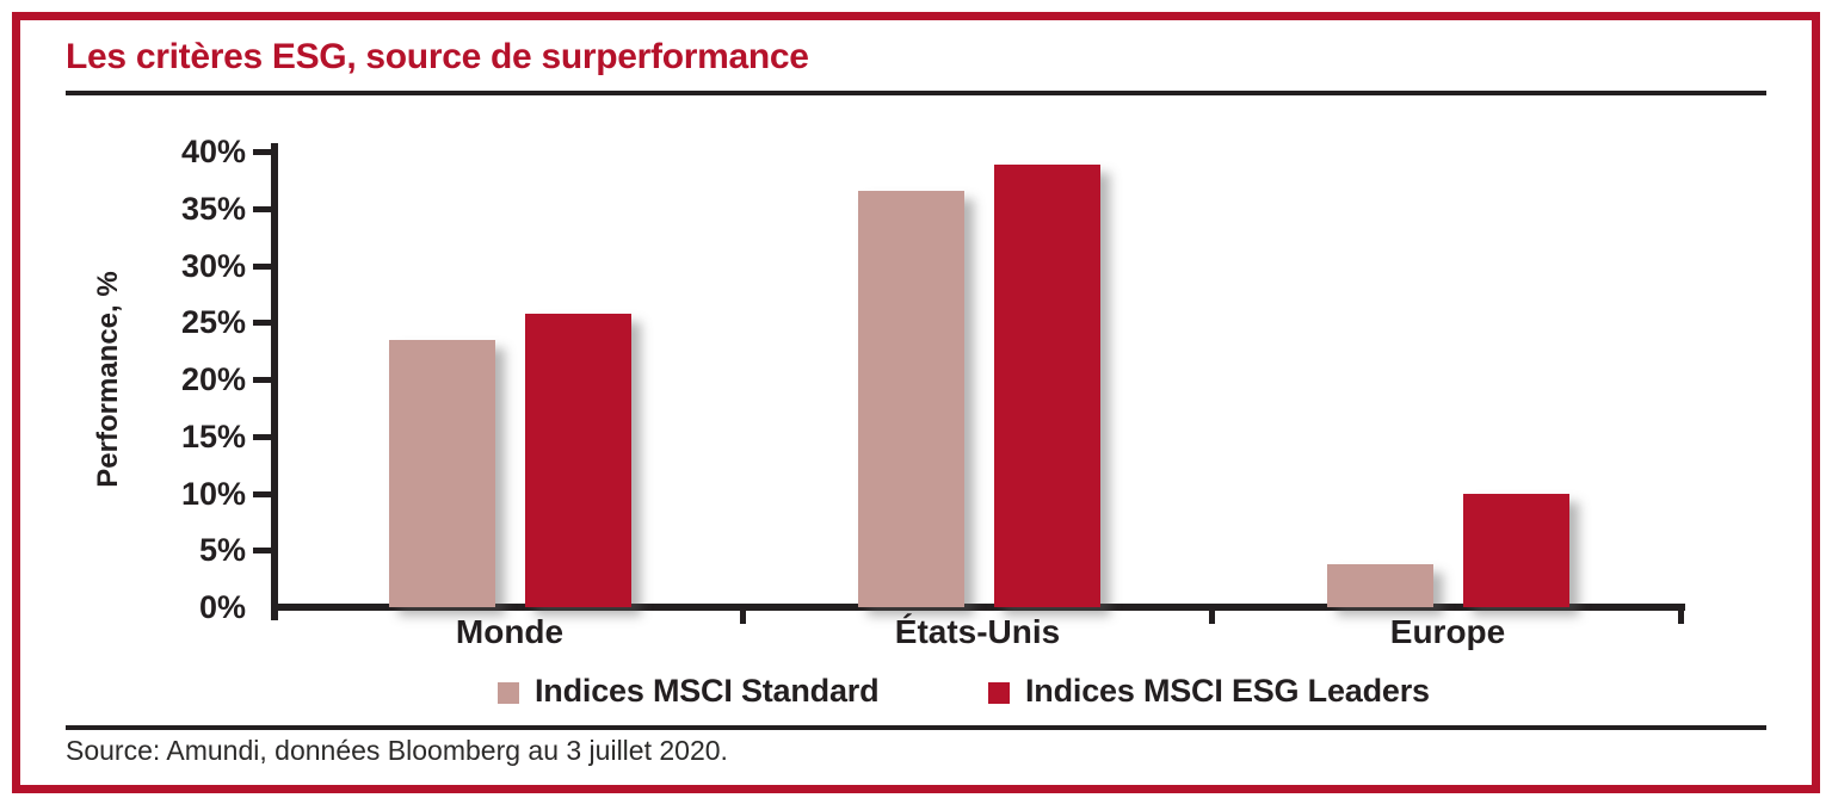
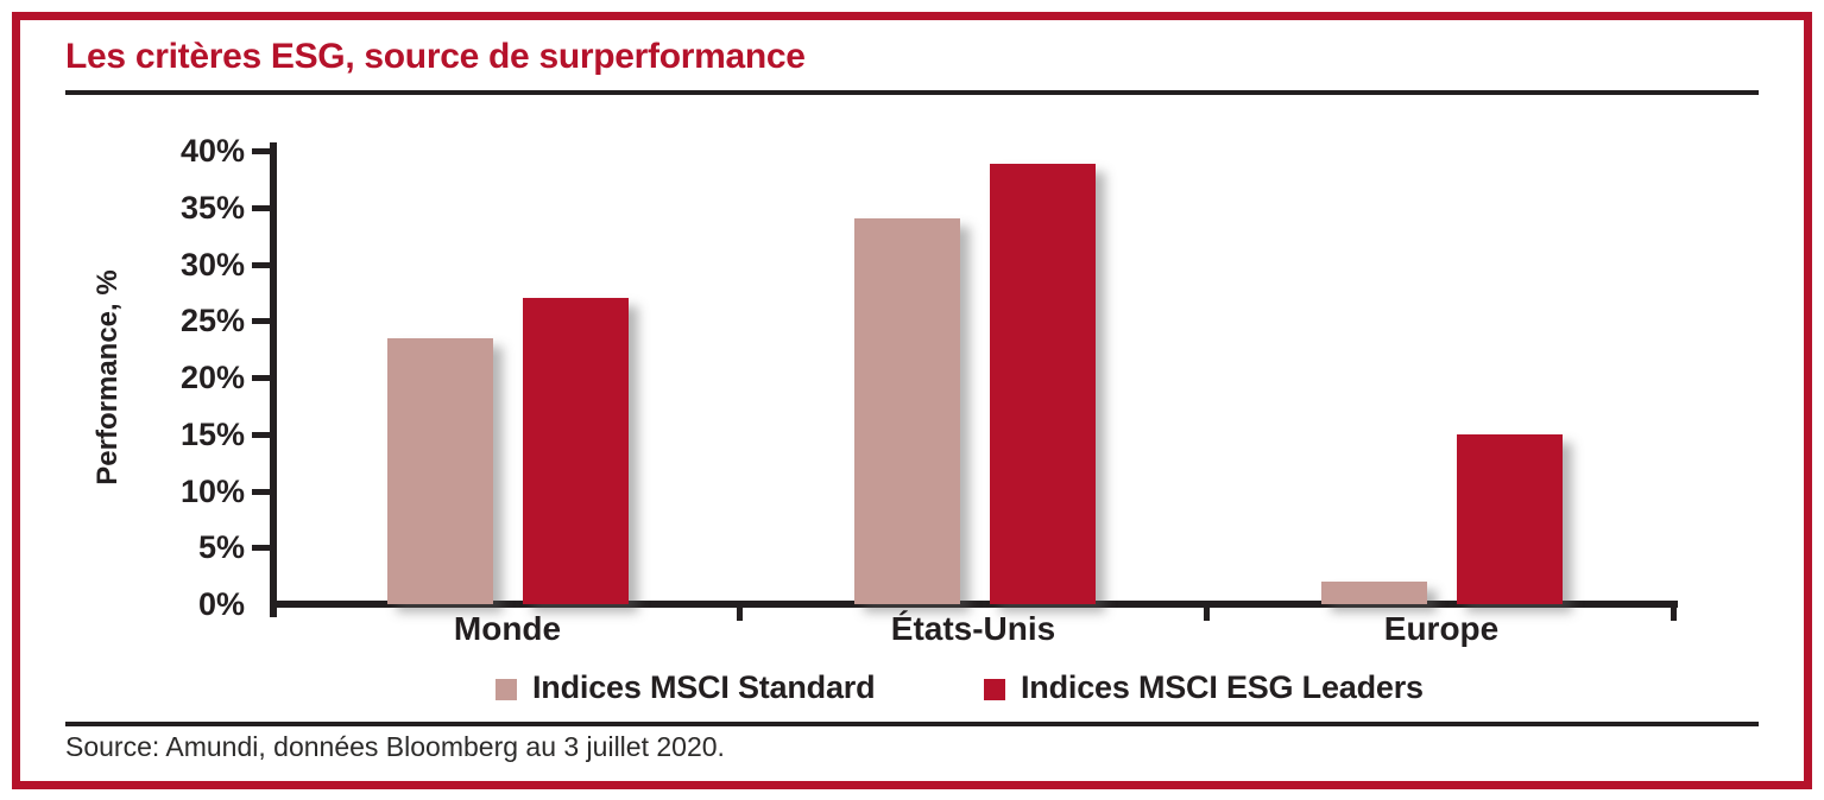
Indices MSCI ESG Leaders/Monde: 26% -> 27%
Indices MSCI Standard/États-Unis: 36% -> 34%
Indices MSCI Standard/Europe: 4% -> 2%
Indices MSCI ESG Leaders/Europe: 10% -> 15%
